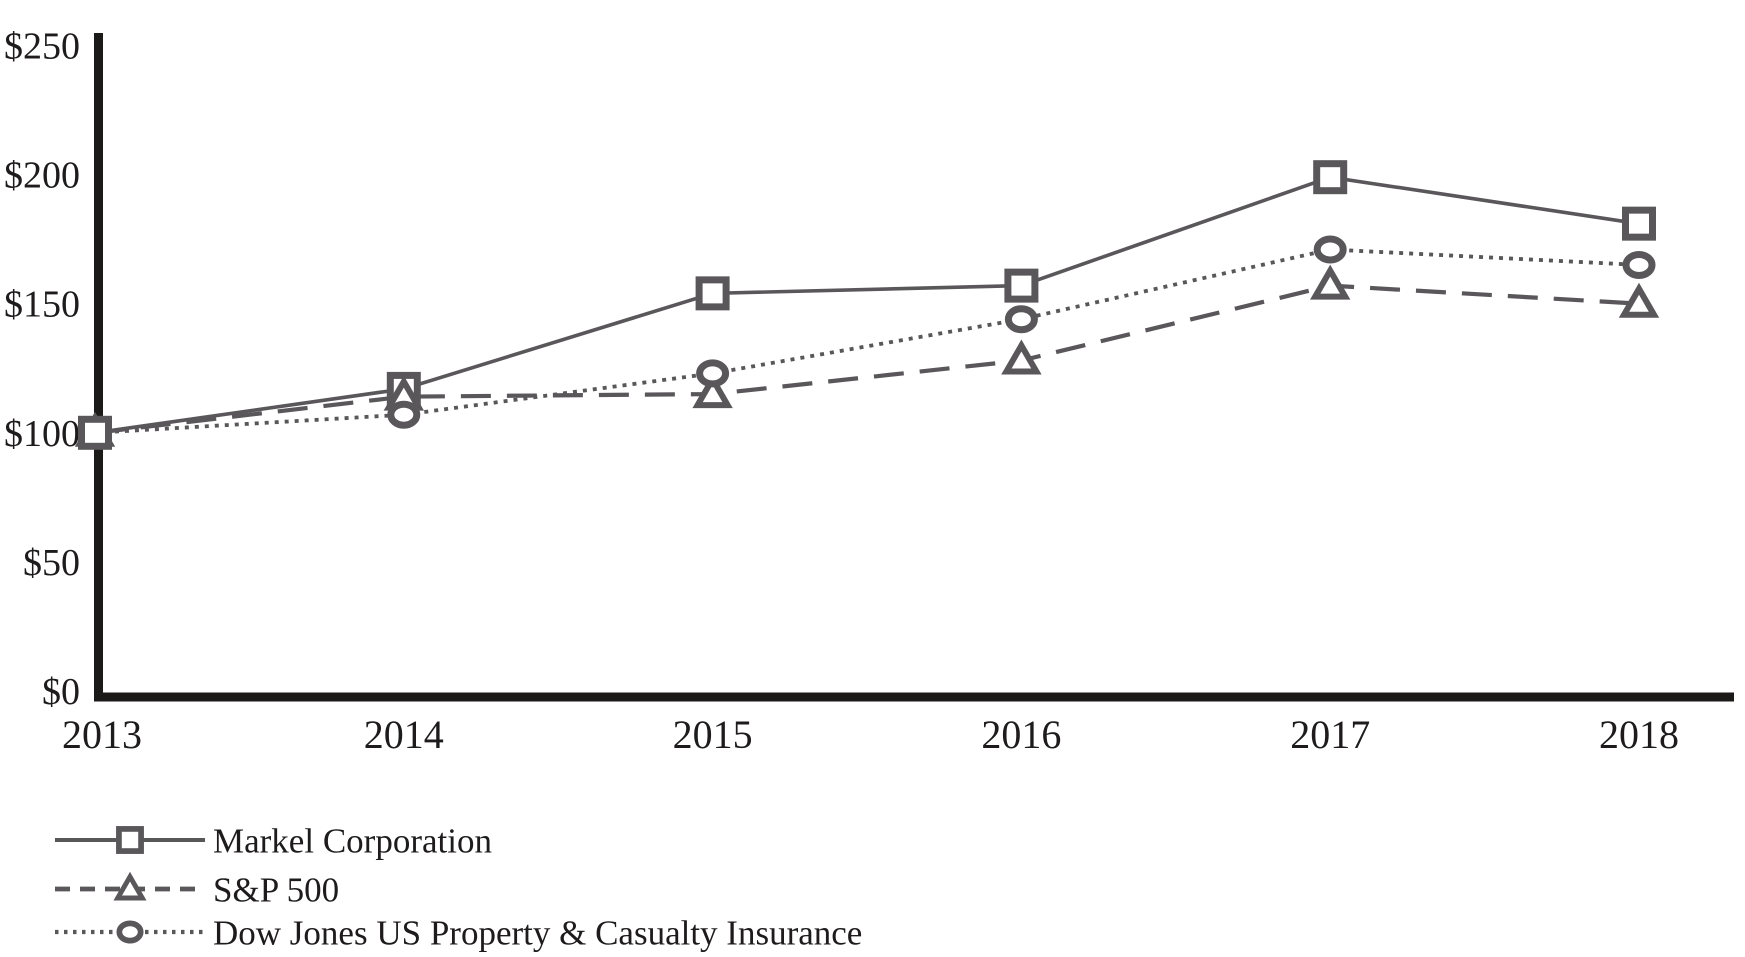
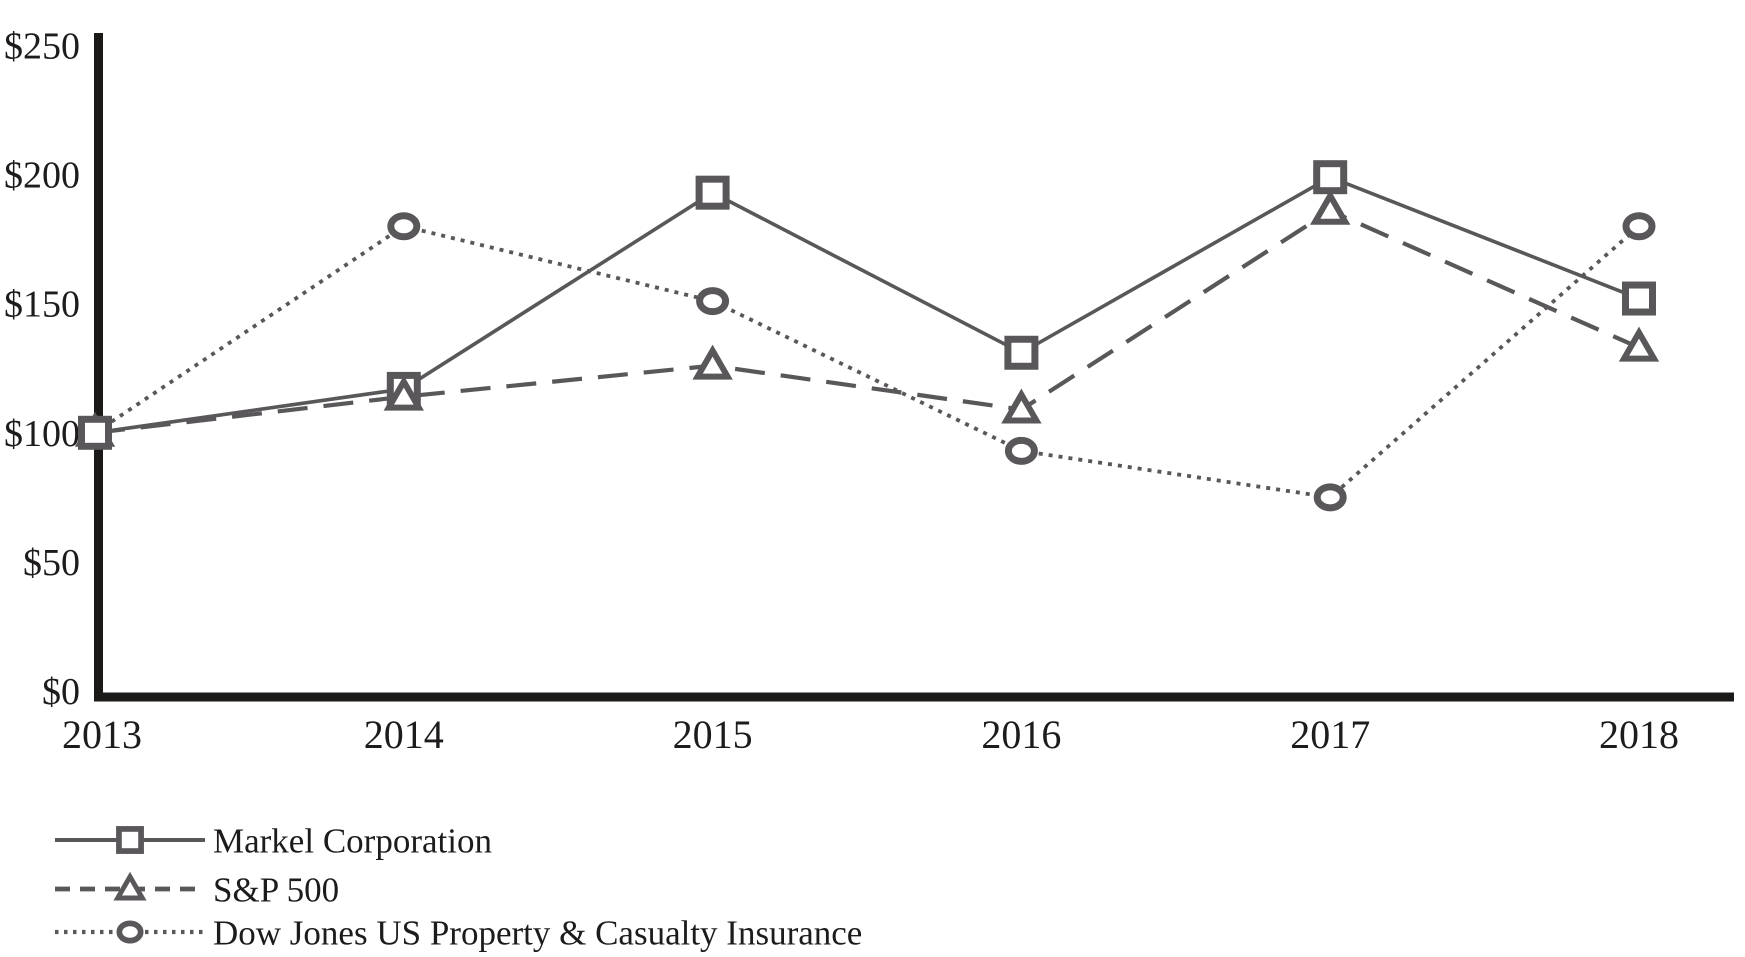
Dow Jones US Property & Casualty Insurance/2014: $107 -> $180
Markel Corporation/2015: $154 -> $193
S&P 500/2015: $115 -> $126
Dow Jones US Property & Casualty Insurance/2015: $123 -> $151
Markel Corporation/2016: $157 -> $131
S&P 500/2016: $128 -> $109
Dow Jones US Property & Casualty Insurance/2016: $144 -> $93
S&P 500/2017: $157 -> $186
Dow Jones US Property & Casualty Insurance/2017: $171 -> $75
Markel Corporation/2018: $181 -> $152
S&P 500/2018: $150 -> $133
Dow Jones US Property & Casualty Insurance/2018: $165 -> $180
